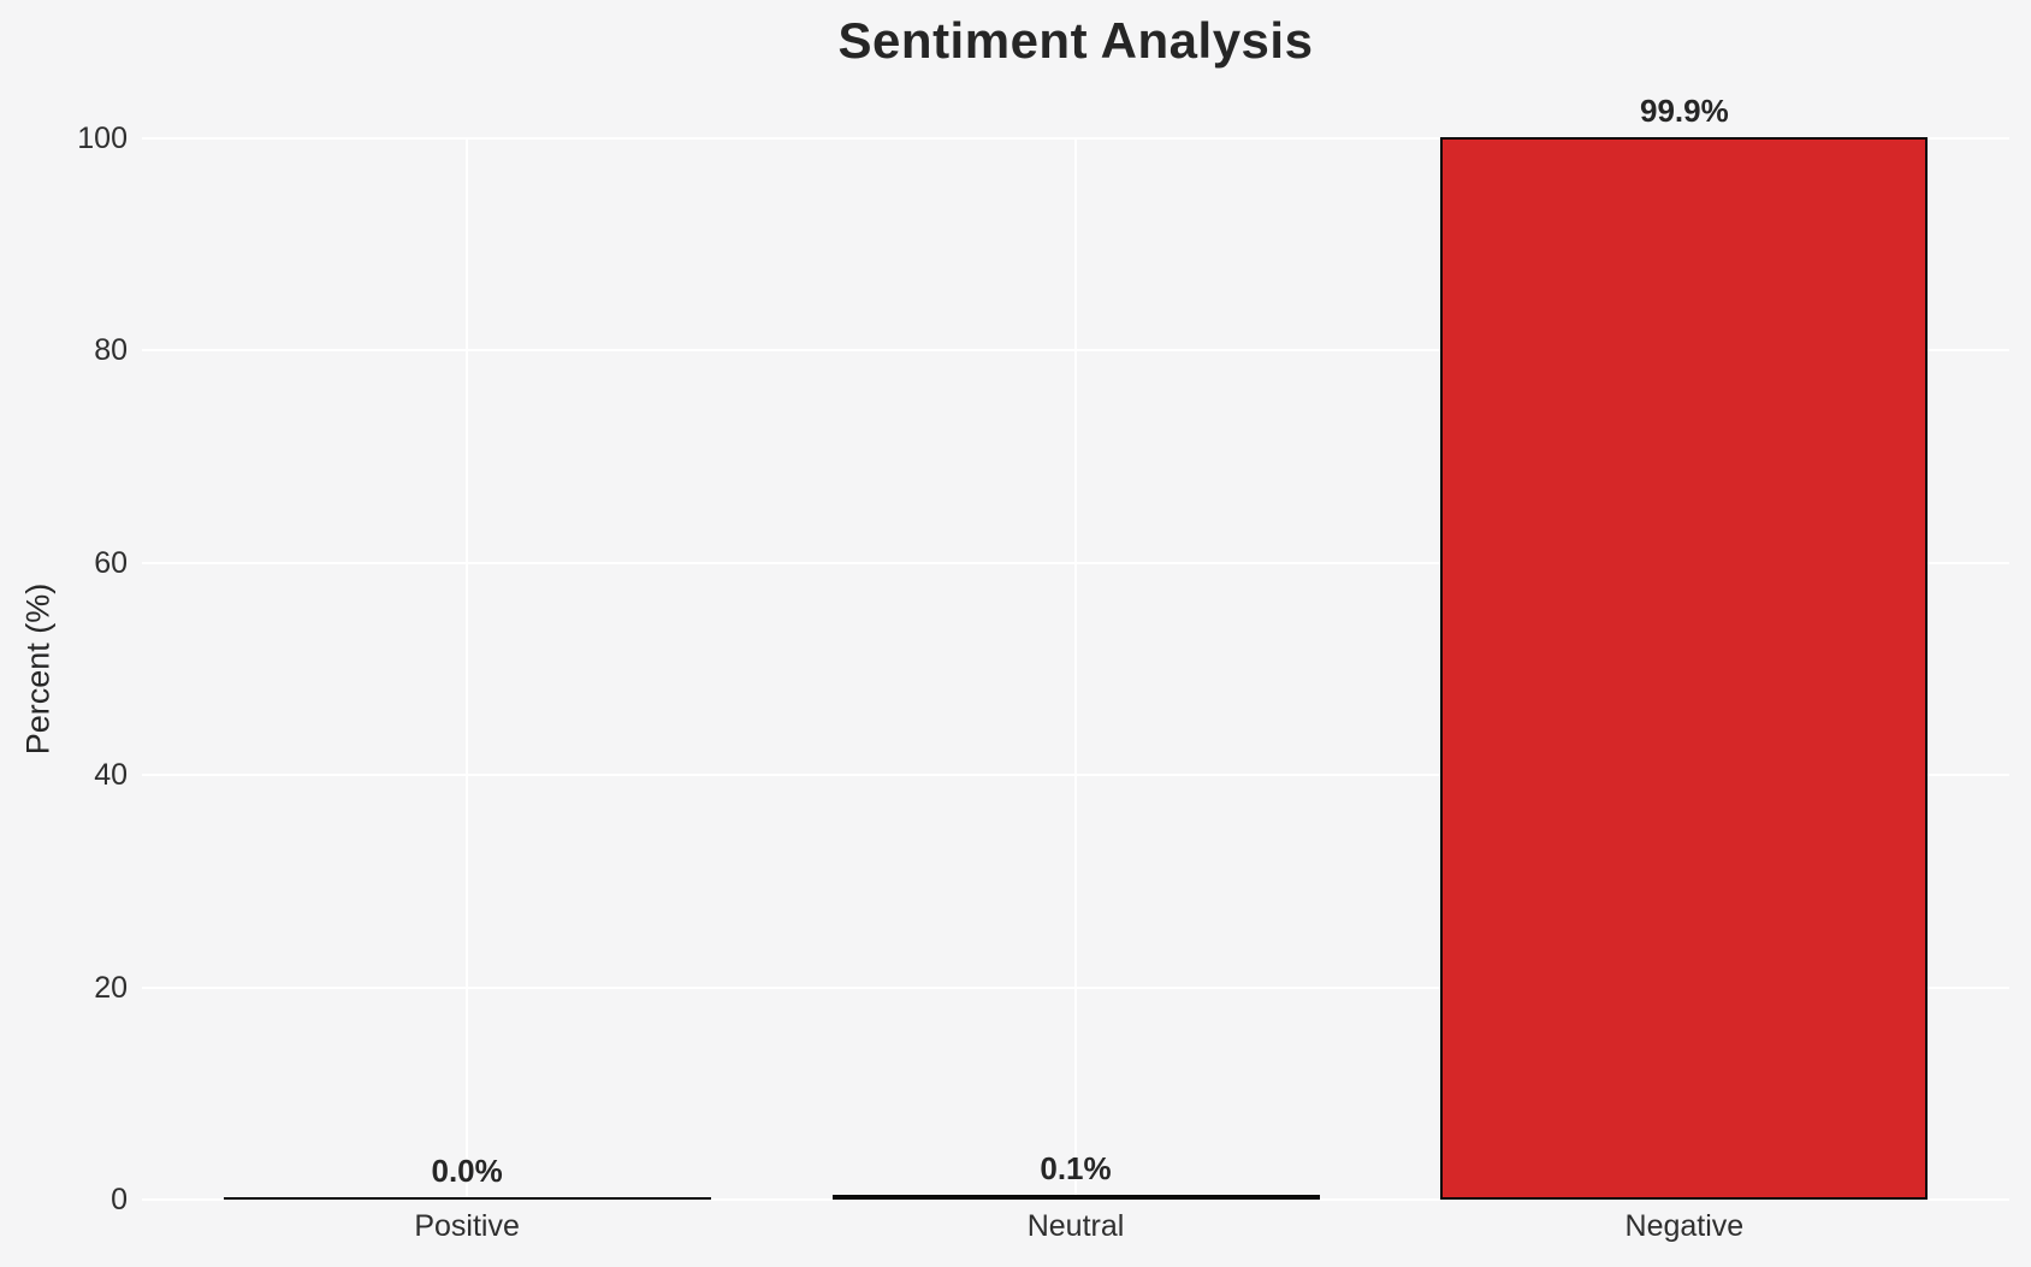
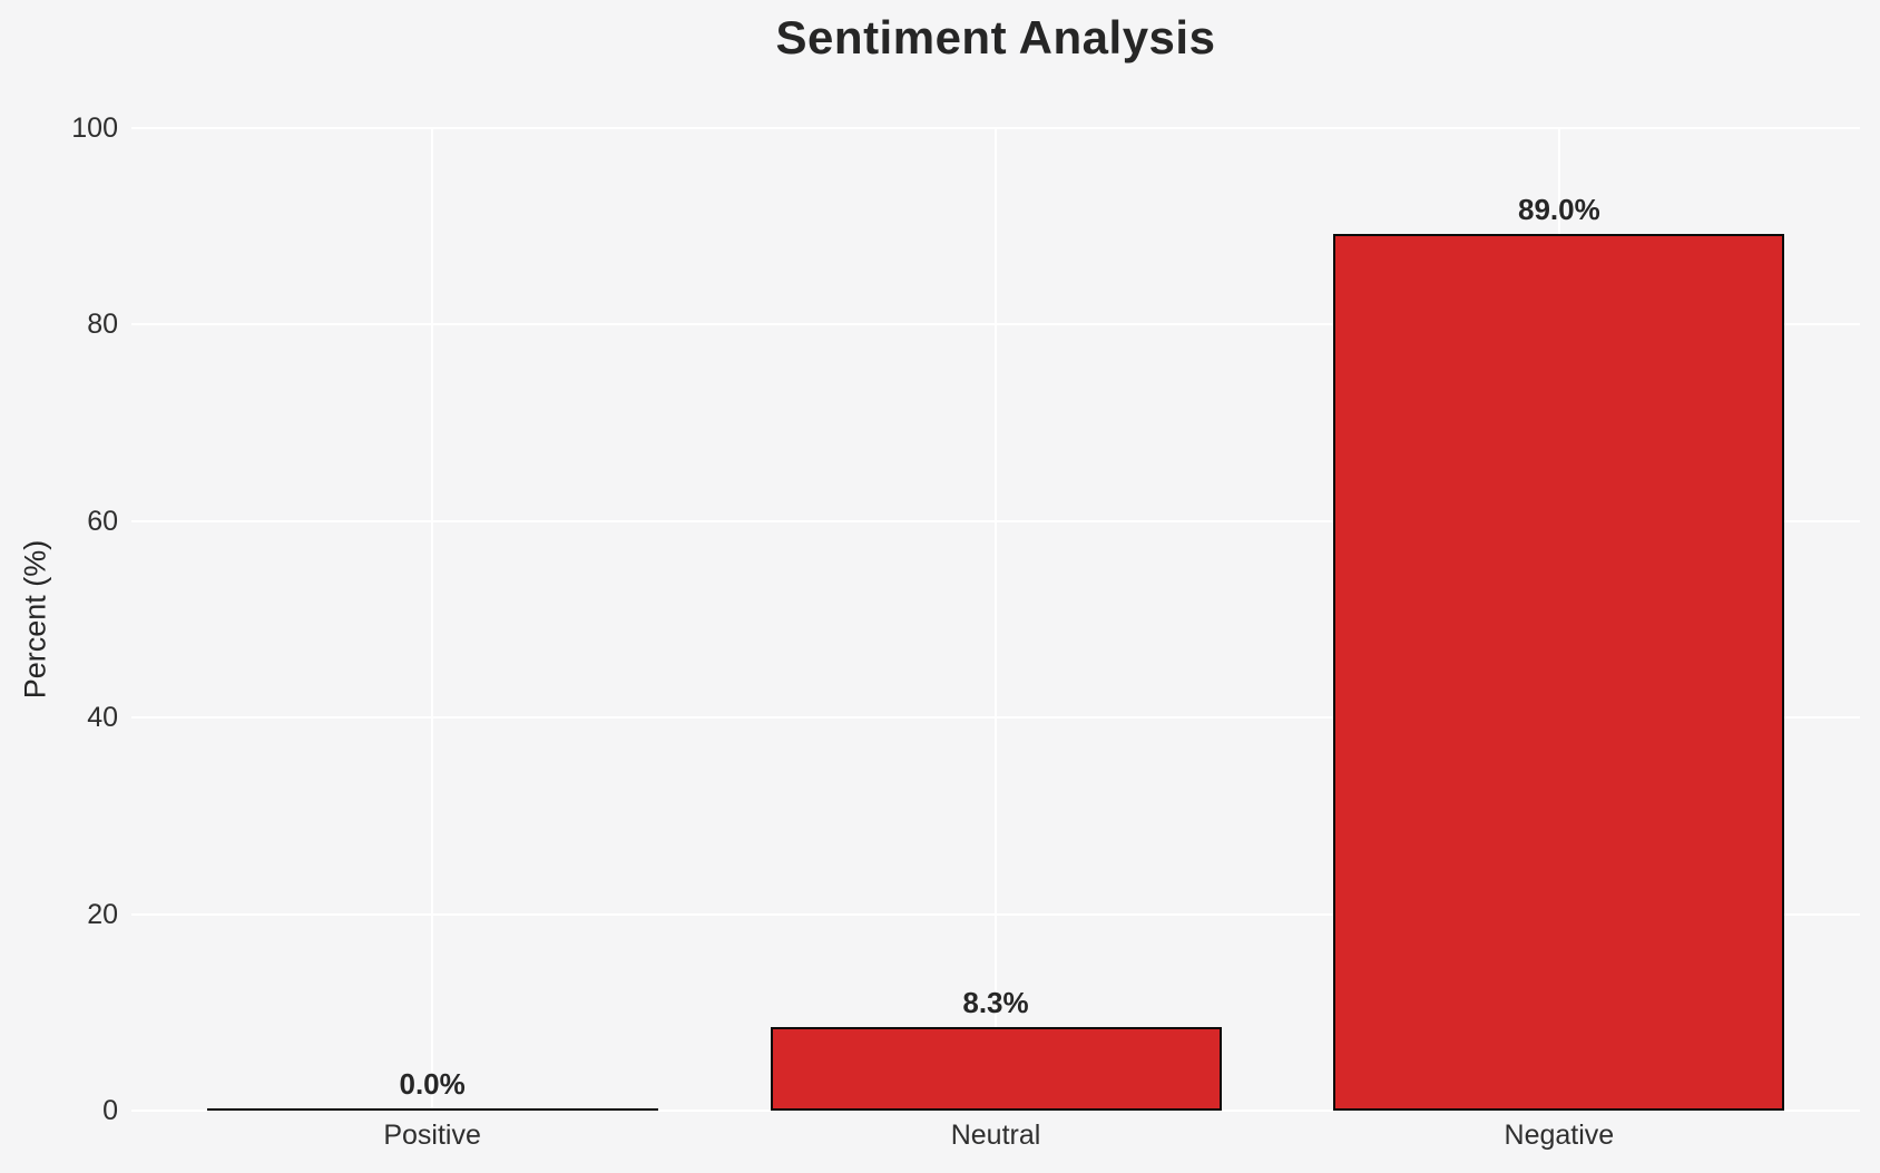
Neutral: 0.1% -> 8.3%
Negative: 99.9% -> 89.0%
